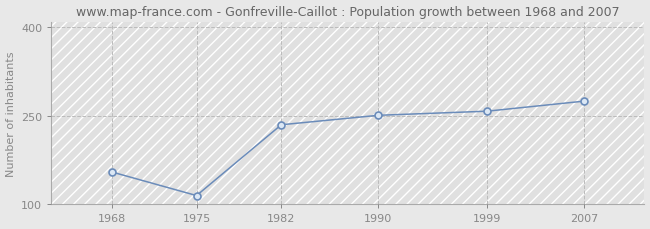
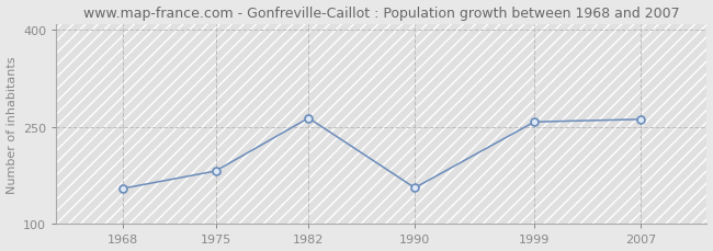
1975: 115 -> 182
1982: 235 -> 264
1990: 251 -> 156
2007: 275 -> 262
